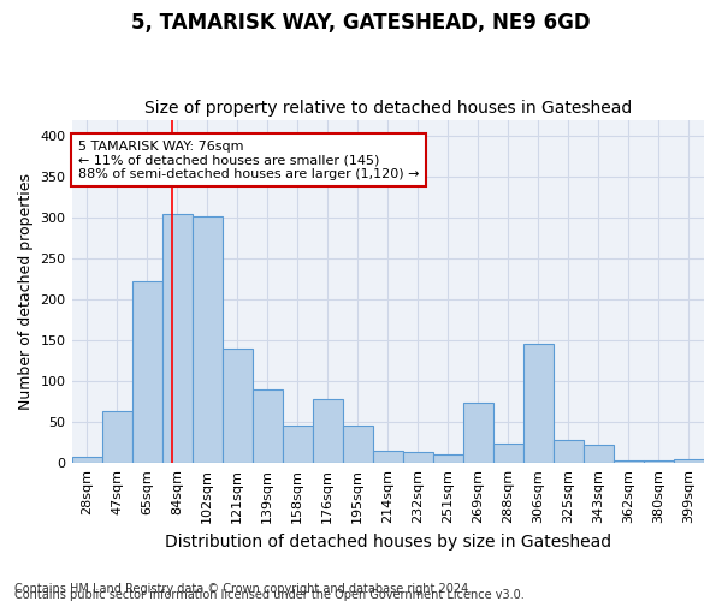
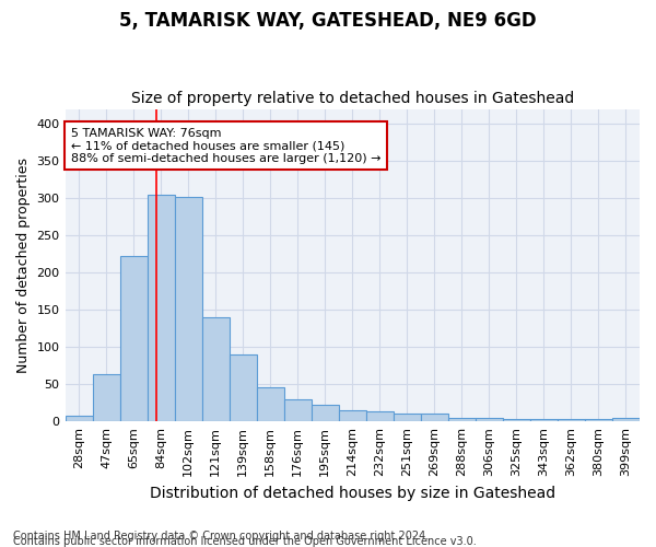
176sqm: 78 -> 30
195sqm: 46 -> 22
269sqm: 74 -> 10
288sqm: 24 -> 4
306sqm: 146 -> 4
325sqm: 28 -> 3
343sqm: 22 -> 3
